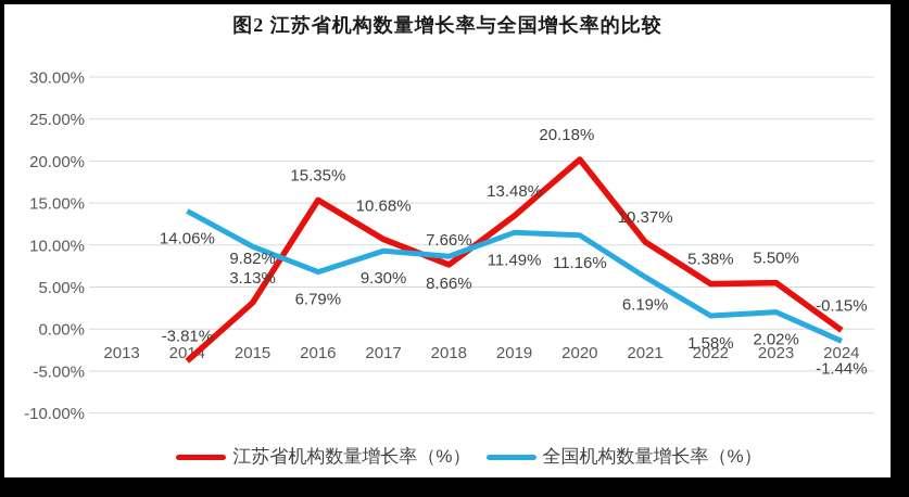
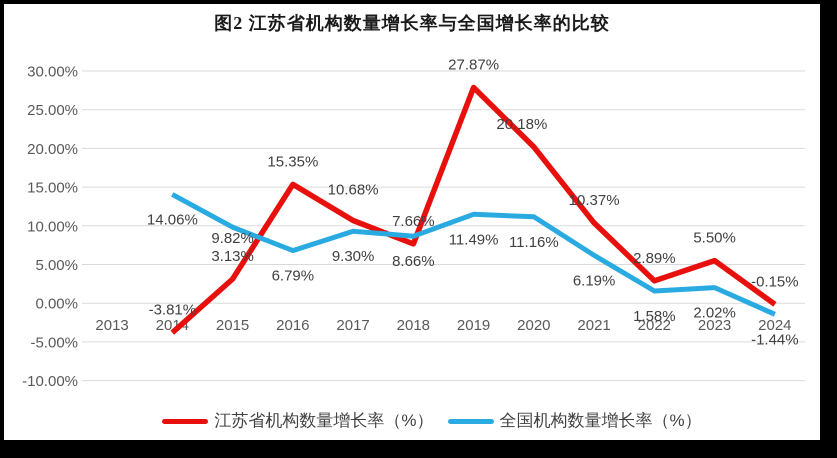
江苏省机构数量增长率（%）/2019: 13.48% -> 27.87%
江苏省机构数量增长率（%）/2022: 5.38% -> 2.89%
